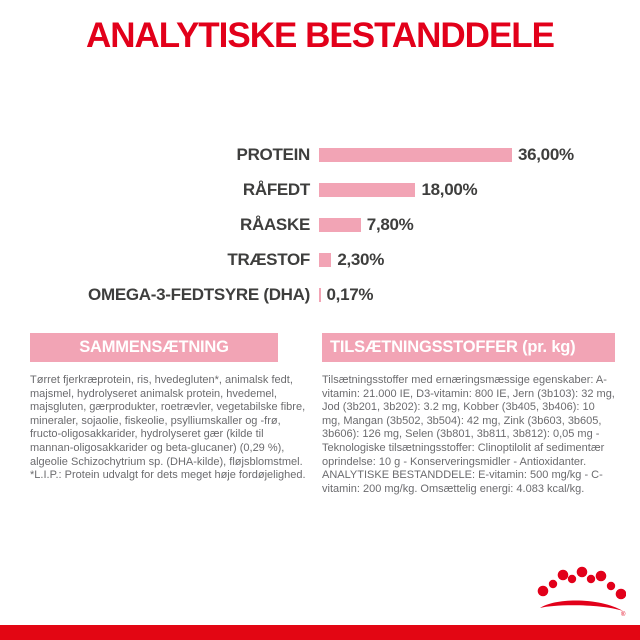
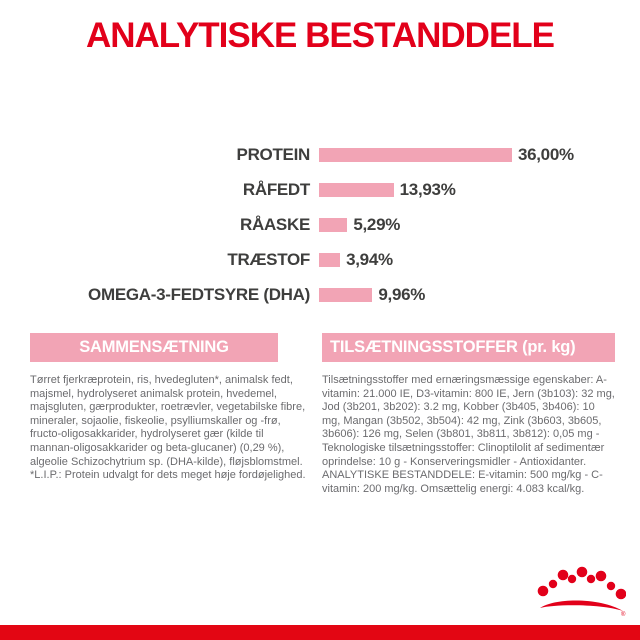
RÅFEDT: 18,00% -> 13,93%
RÅASKE: 7,80% -> 5,29%
TRÆSTOF: 2,30% -> 3,94%
OMEGA-3-FEDTSYRE (DHA): 0,17% -> 9,96%
